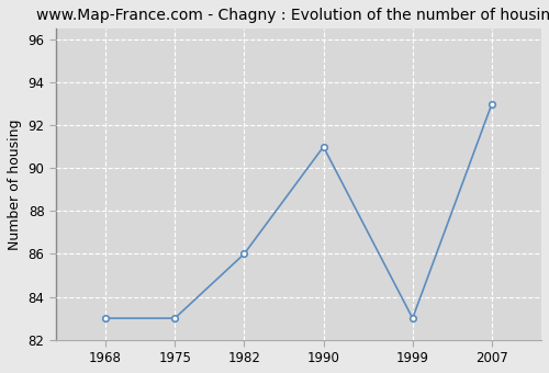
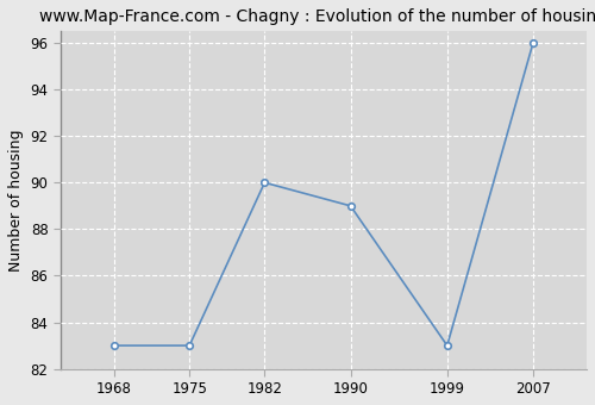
1982: 86 -> 90
1990: 91 -> 89
2007: 93 -> 96
